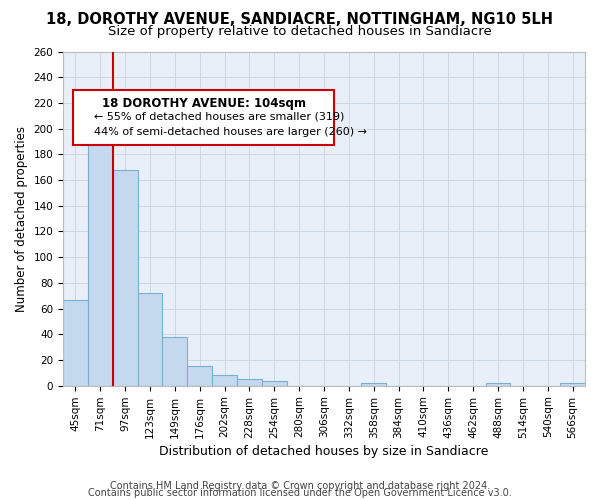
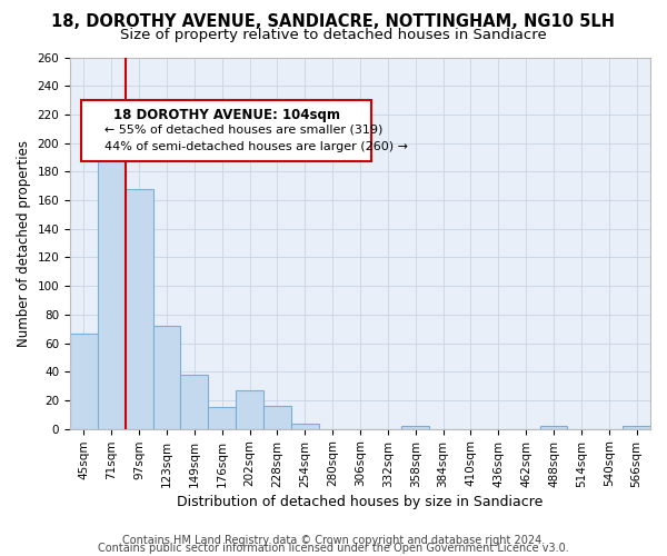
202sqm: 8 -> 27
228sqm: 5 -> 16
